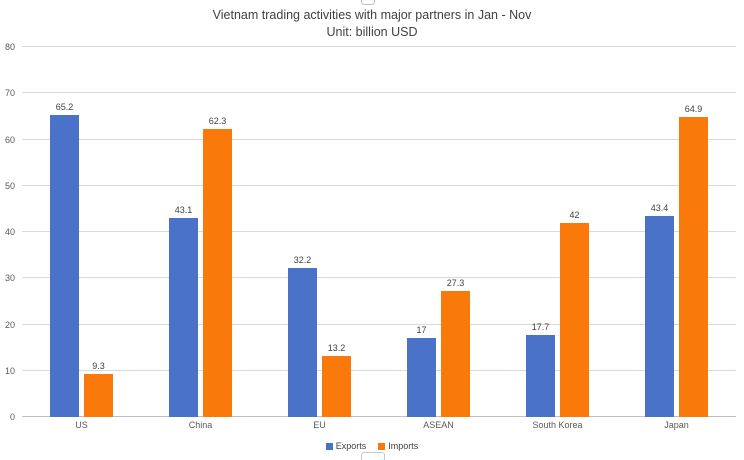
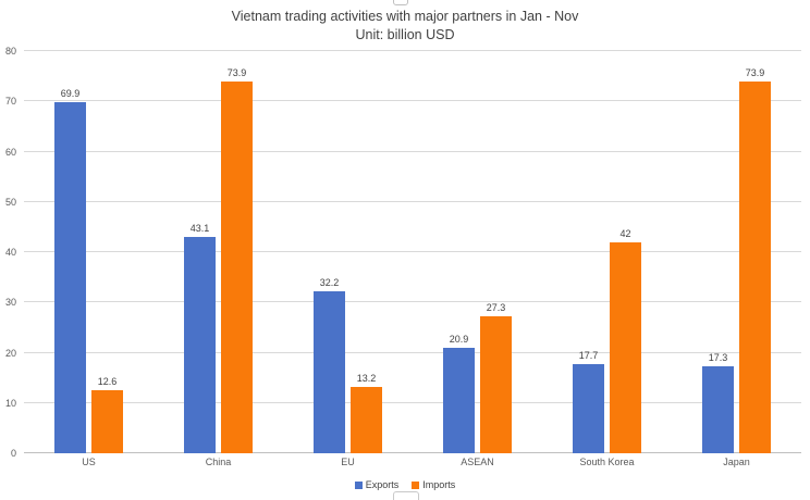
Exports/US: 65.2 -> 69.9
Imports/US: 9.3 -> 12.6
Imports/China: 62.3 -> 73.9
Exports/ASEAN: 17 -> 20.9
Exports/Japan: 43.4 -> 17.3
Imports/Japan: 64.9 -> 73.9
